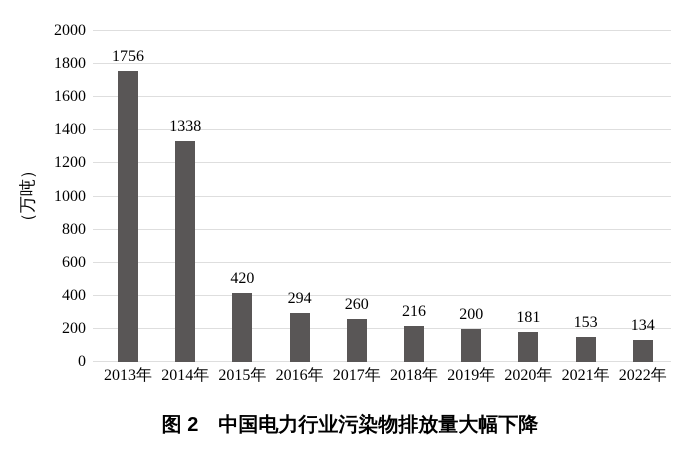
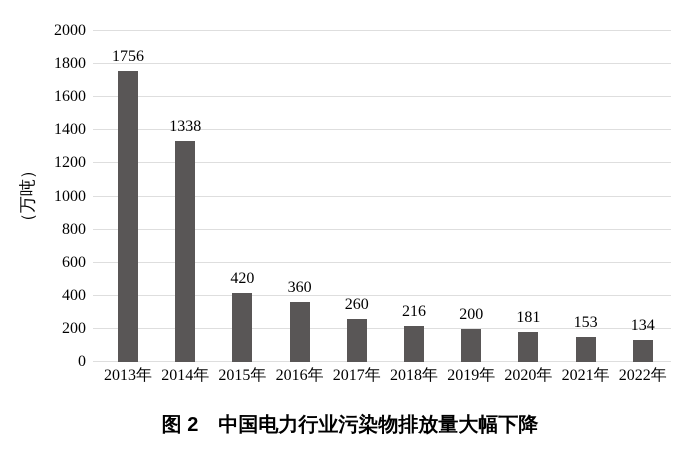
2016年: 294 -> 360
